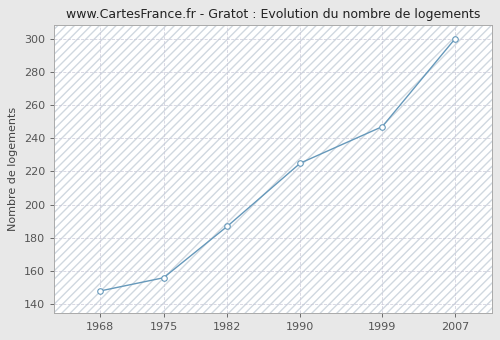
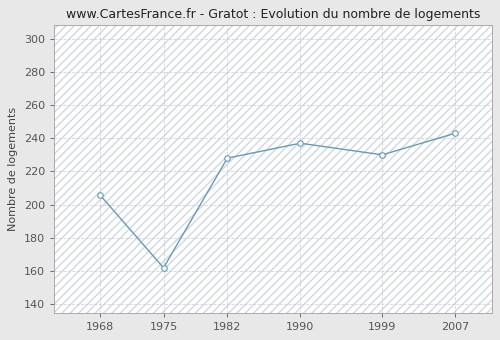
1968: 148 -> 206
1975: 156 -> 162
1982: 187 -> 228
1990: 225 -> 237
1999: 247 -> 230
2007: 300 -> 243
